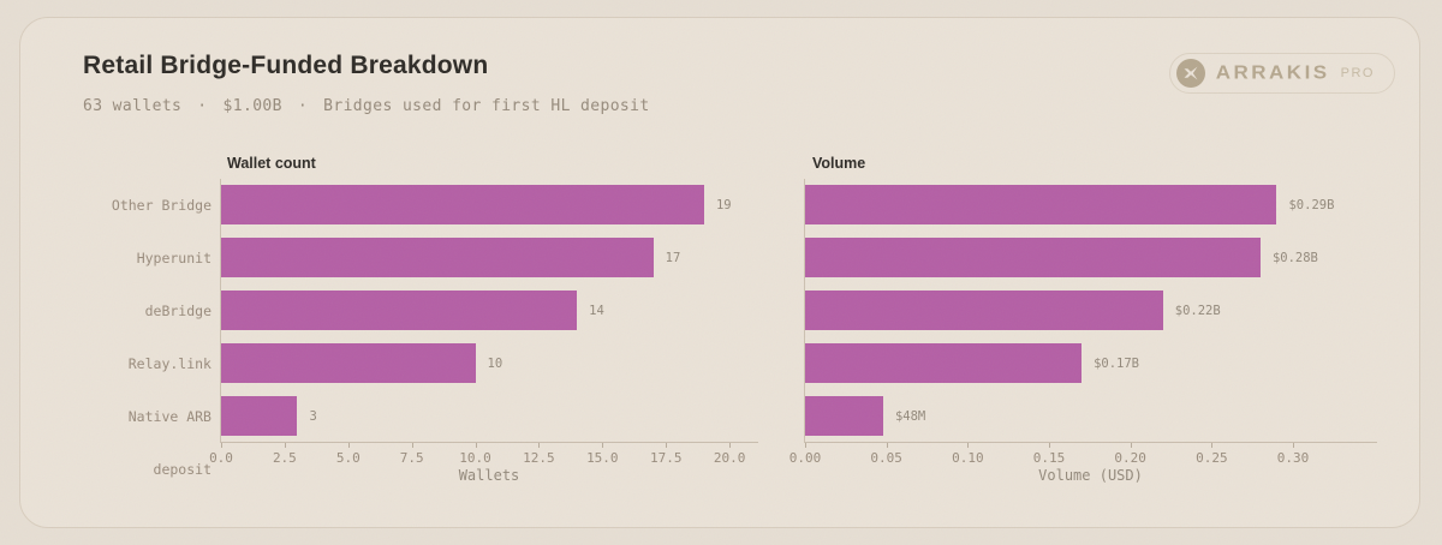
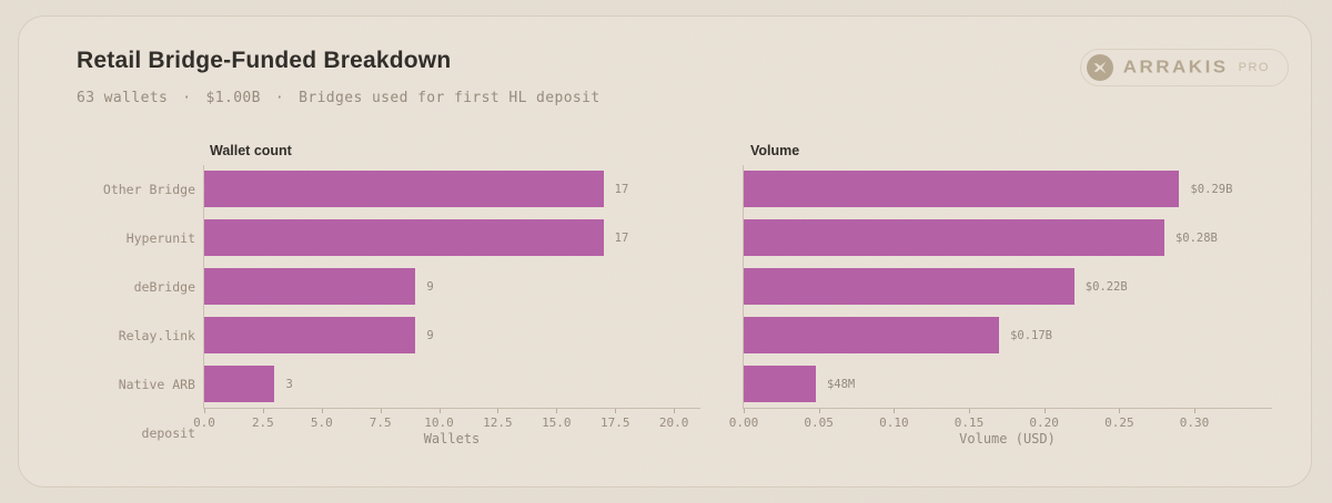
Wallet count/Other Bridge: 19 -> 17
Wallet count/deBridge: 14 -> 9
Wallet count/Relay.link: 10 -> 9
